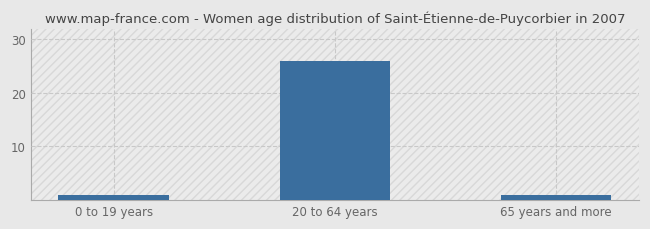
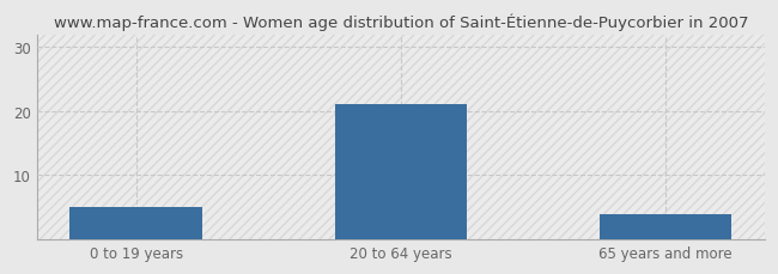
0 to 19 years: 1 -> 5
20 to 64 years: 26 -> 21
65 years and more: 1 -> 4
